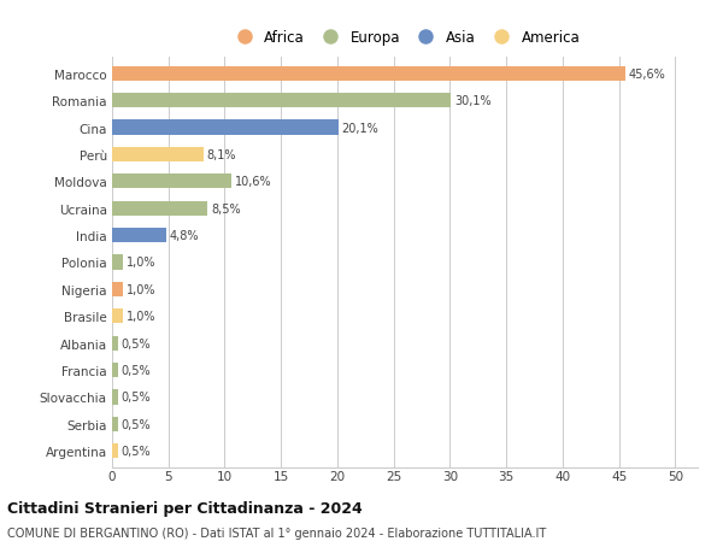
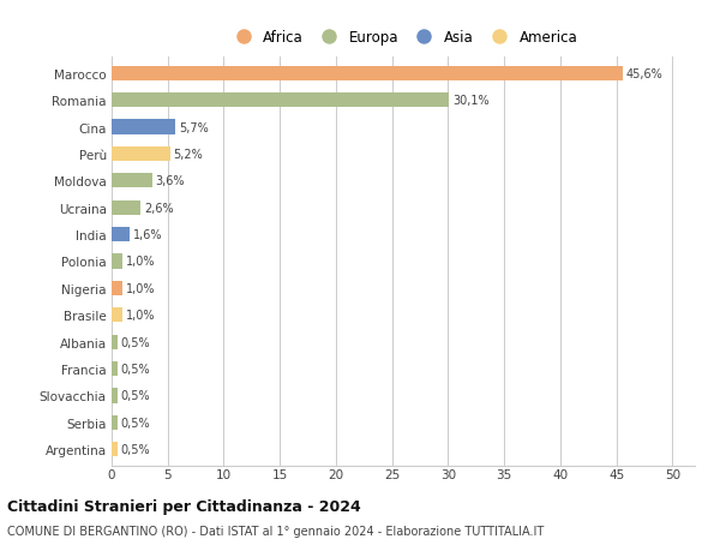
Cina: 20,1% -> 5,7%
Perù: 8,1% -> 5,2%
Moldova: 10,6% -> 3,6%
Ucraina: 8,5% -> 2,6%
India: 4,8% -> 1,6%
